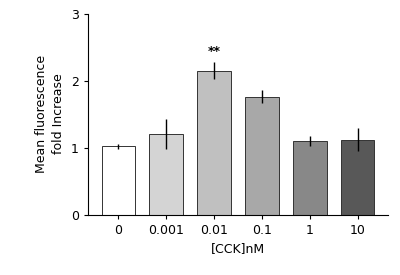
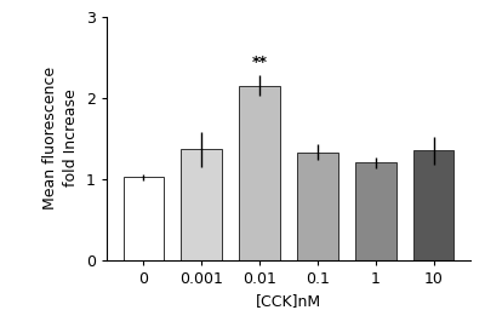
0.001: 1.20 -> 1.36
0.1: 1.76 -> 1.33
1: 1.10 -> 1.20
10: 1.12 -> 1.35
